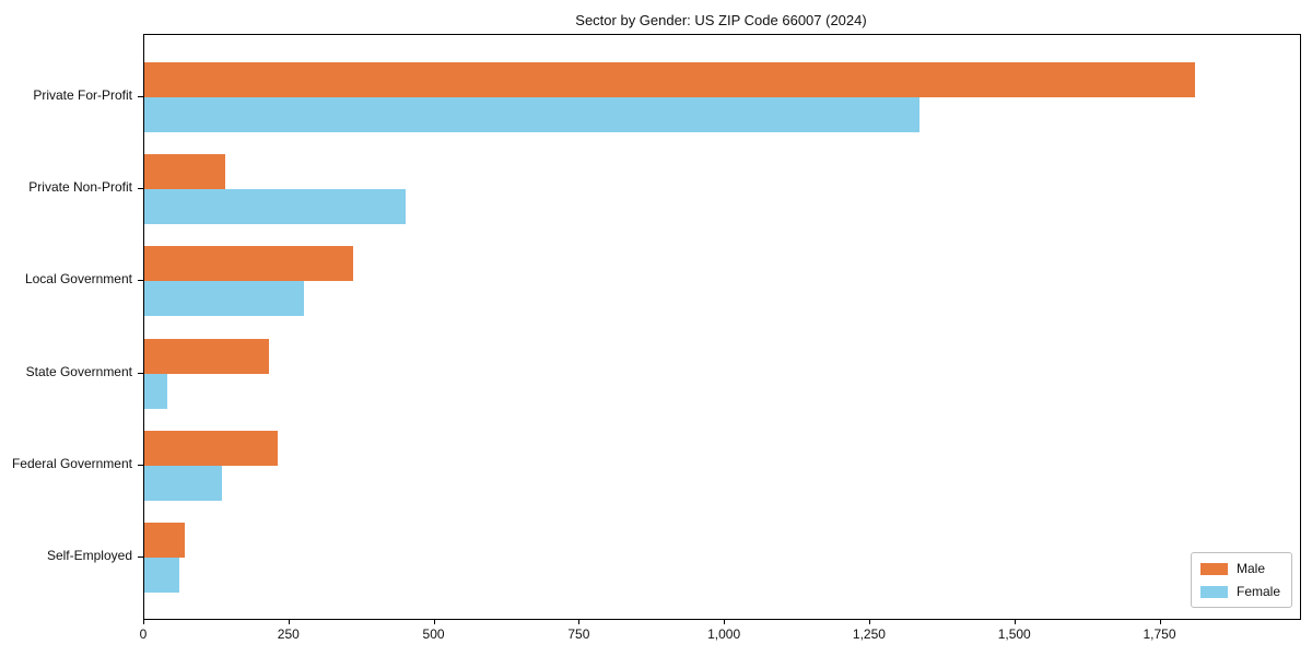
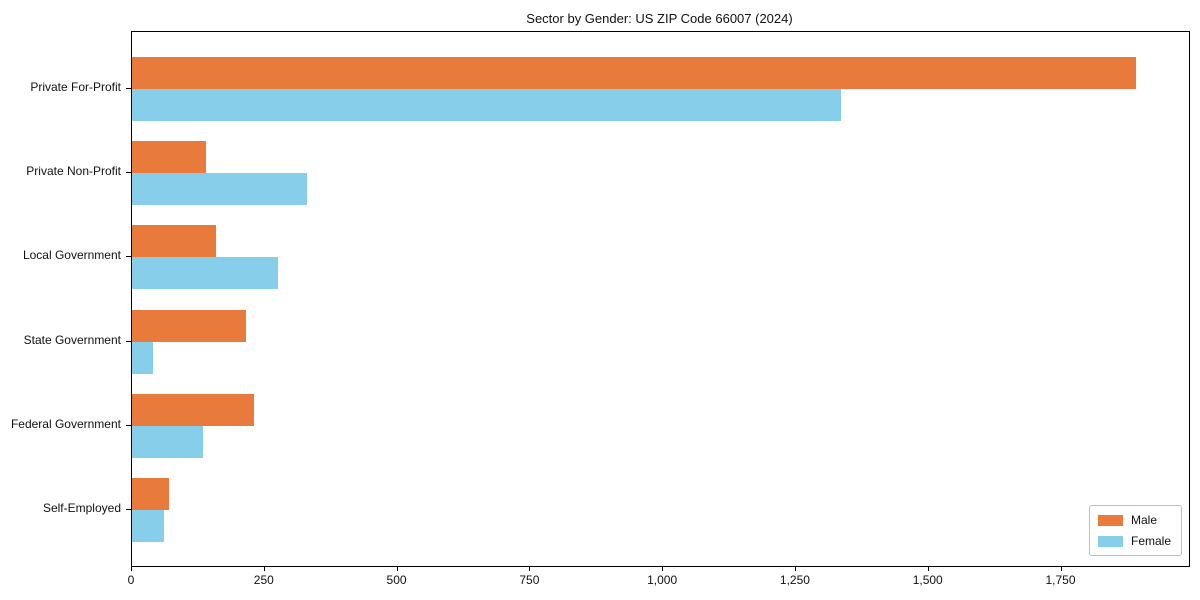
Male/Private For-Profit: 1810 -> 1890
Female/Private Non-Profit: 450 -> 330
Male/Local Government: 360 -> 160
